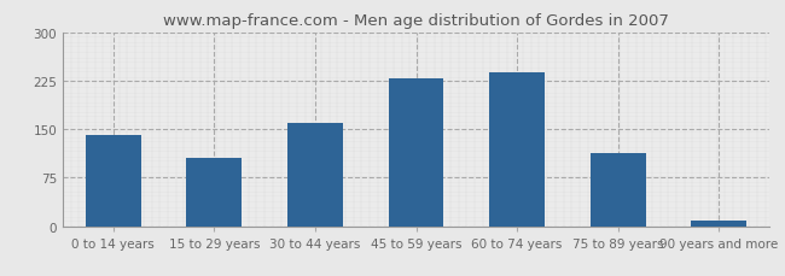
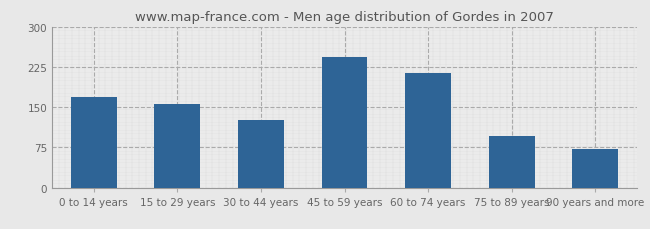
0 to 14 years: 140 -> 168
15 to 29 years: 105 -> 156
30 to 44 years: 160 -> 126
45 to 59 years: 228 -> 244
60 to 74 years: 237 -> 214
75 to 89 years: 112 -> 96
90 years and more: 8 -> 72
